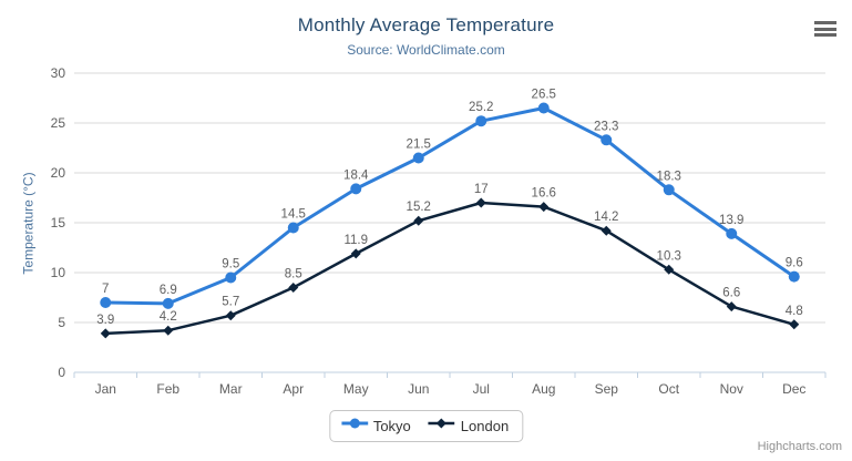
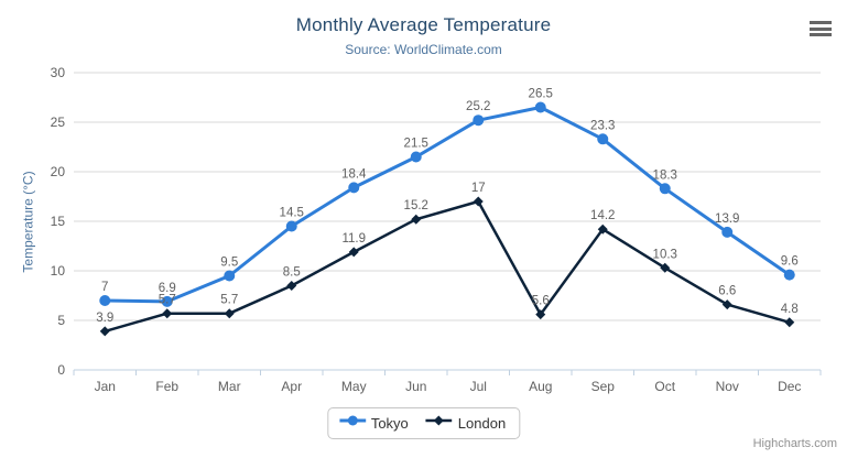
London/Feb: 4.2 -> 5.7
London/Aug: 16.6 -> 5.6
